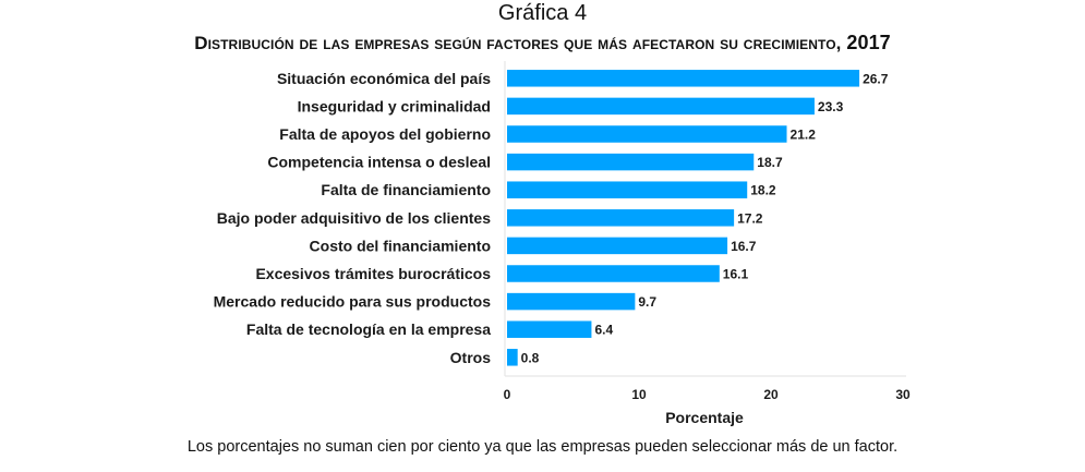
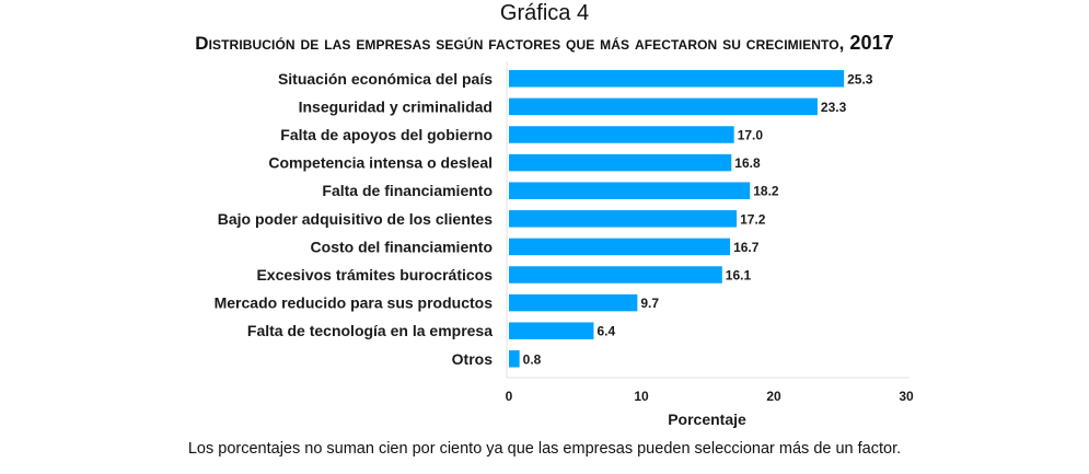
Situación económica del país: 26.7 -> 25.3
Falta de apoyos del gobierno: 21.2 -> 17.0
Competencia intensa o desleal: 18.7 -> 16.8
